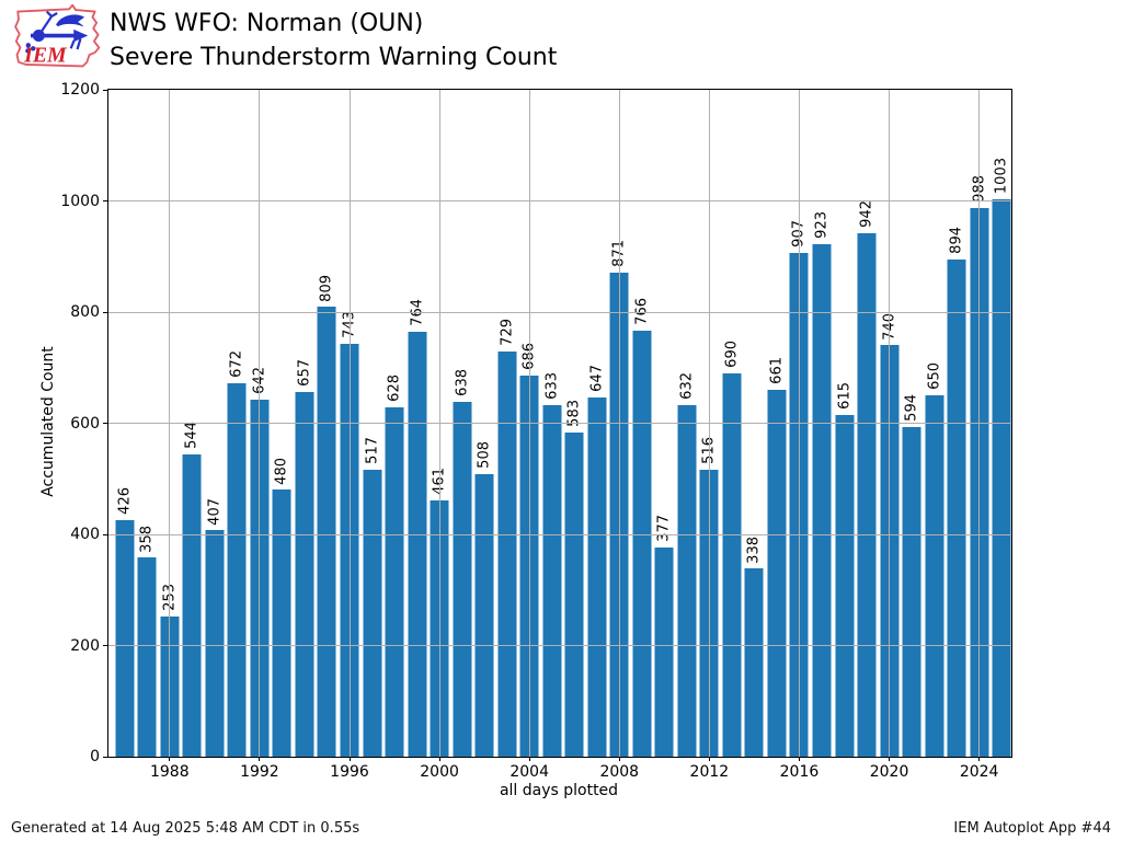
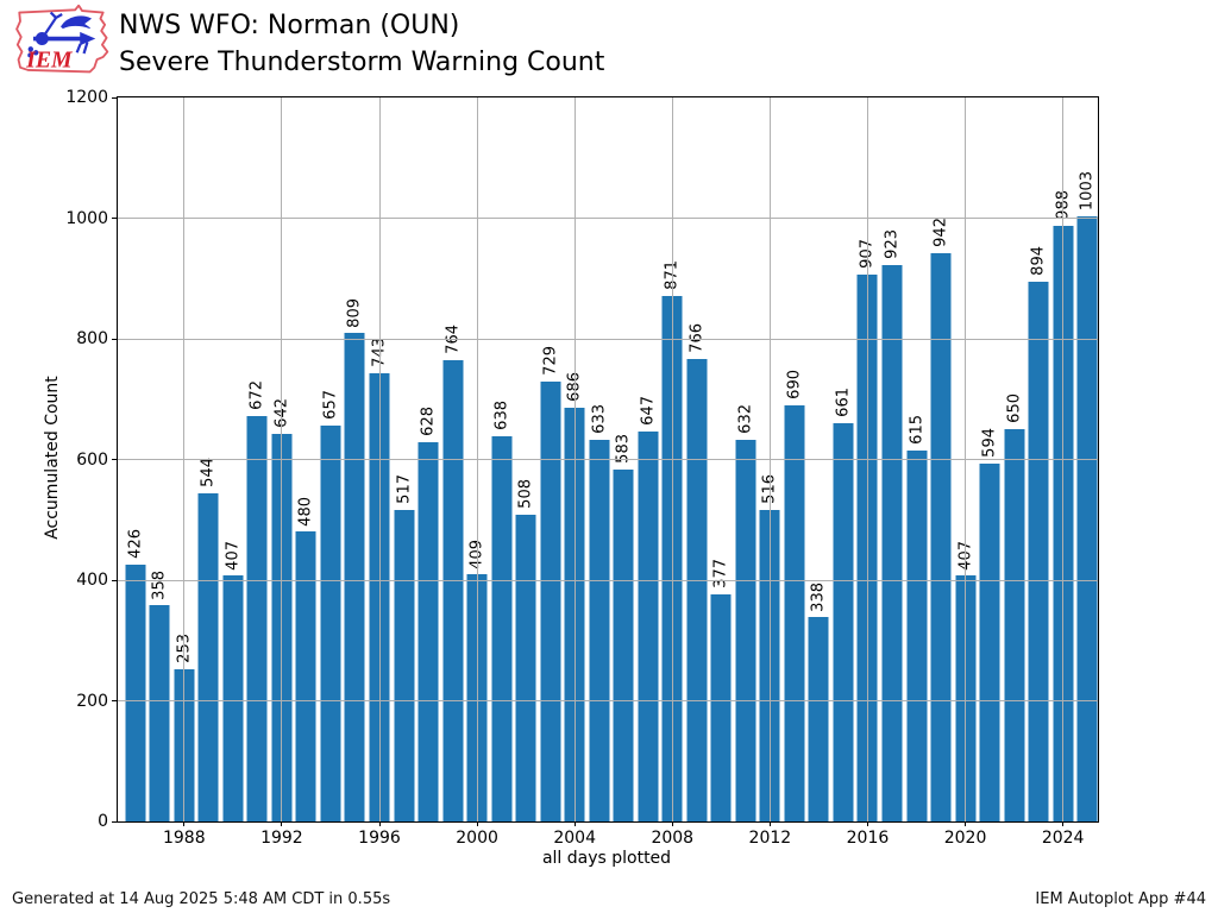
2000: 461 -> 409
2020: 740 -> 407
